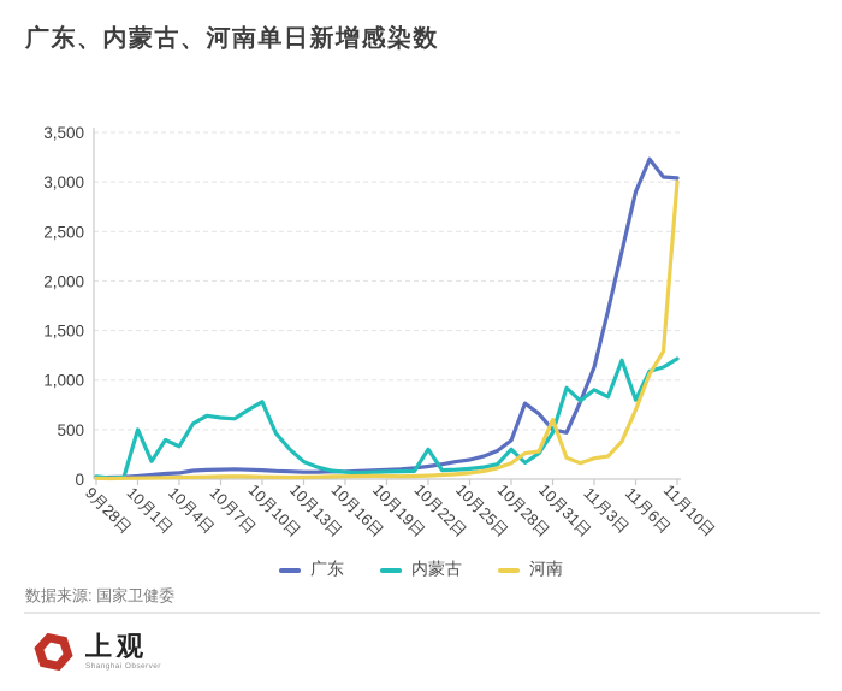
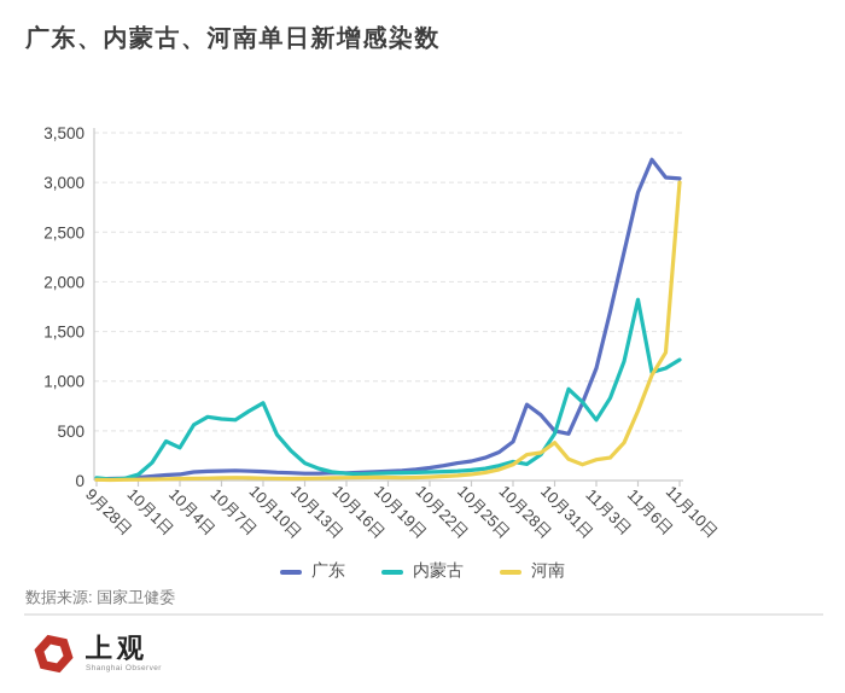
内蒙古/10月1日: 500 -> 100
内蒙古/10月22日: 300 -> 100
内蒙古/10月28日: 300 -> 200
河南/10月31日: 600 -> 400
内蒙古/11月3日: 900 -> 600
内蒙古/11月6日: 800 -> 1800
